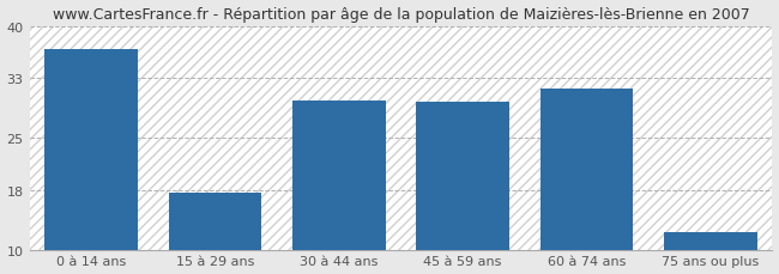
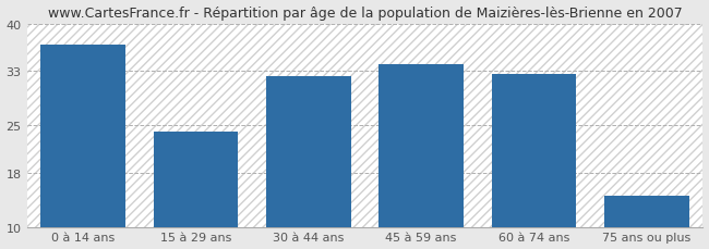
15 à 29 ans: 17.6 -> 24.0
30 à 44 ans: 30.0 -> 32.2
45 à 59 ans: 29.8 -> 34.0
60 à 74 ans: 31.6 -> 32.6
75 ans ou plus: 12.3 -> 14.6
